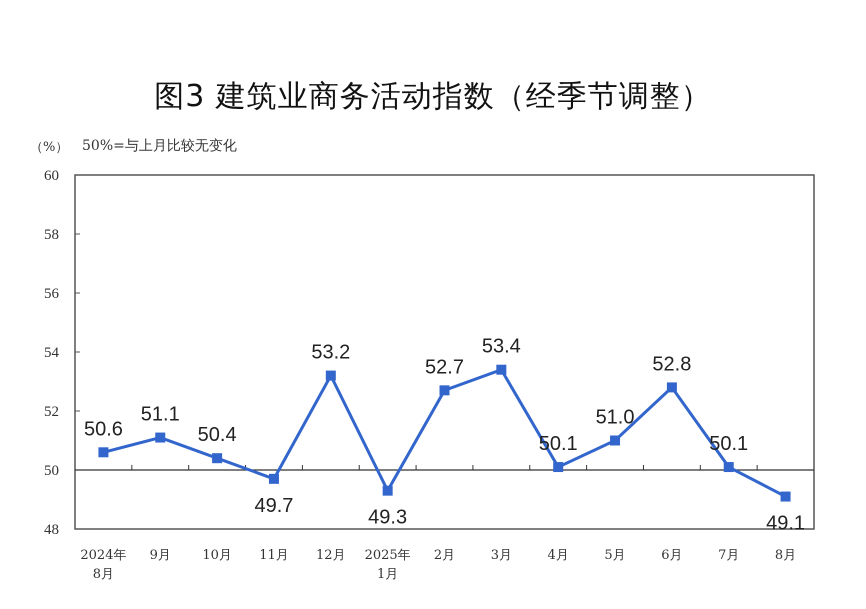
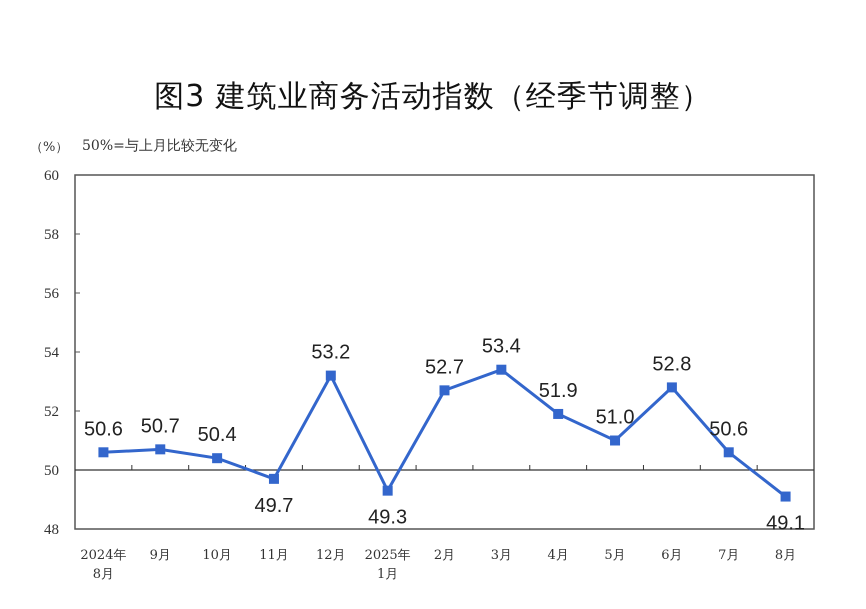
9月: 51.1 -> 50.7
4月: 50.1 -> 51.9
7月: 50.1 -> 50.6
